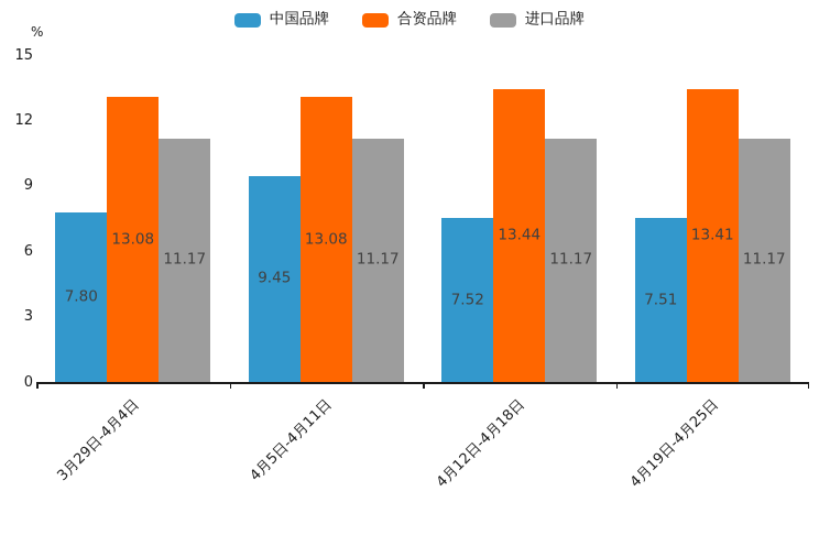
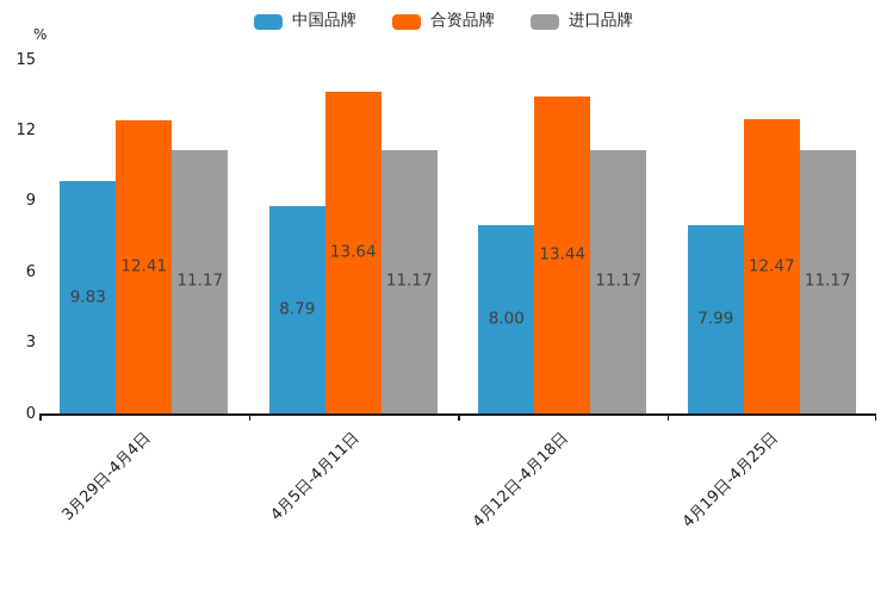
中国品牌/3月29日-4月4日: 7.80 -> 9.83
合资品牌/3月29日-4月4日: 13.08 -> 12.41
中国品牌/4月5日-4月11日: 9.45 -> 8.79
合资品牌/4月5日-4月11日: 13.08 -> 13.64
中国品牌/4月12日-4月18日: 7.52 -> 8.00
中国品牌/4月19日-4月25日: 7.51 -> 7.99
合资品牌/4月19日-4月25日: 13.41 -> 12.47
